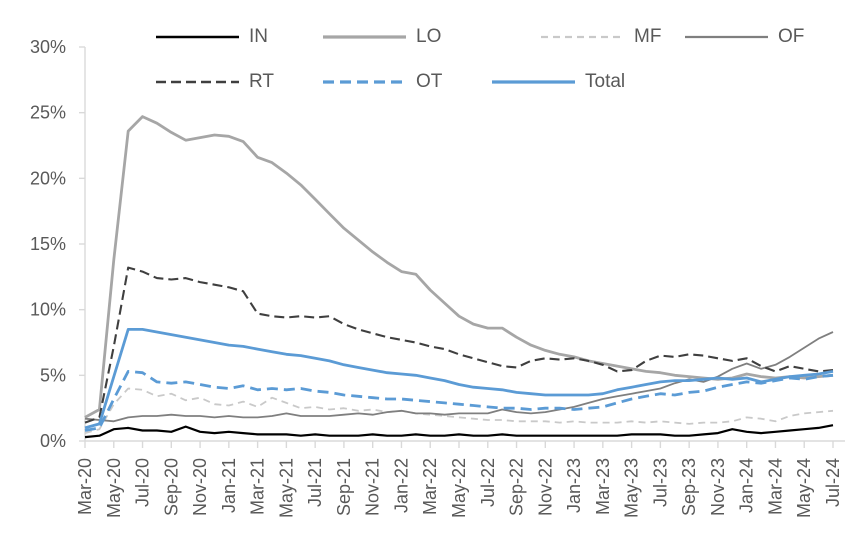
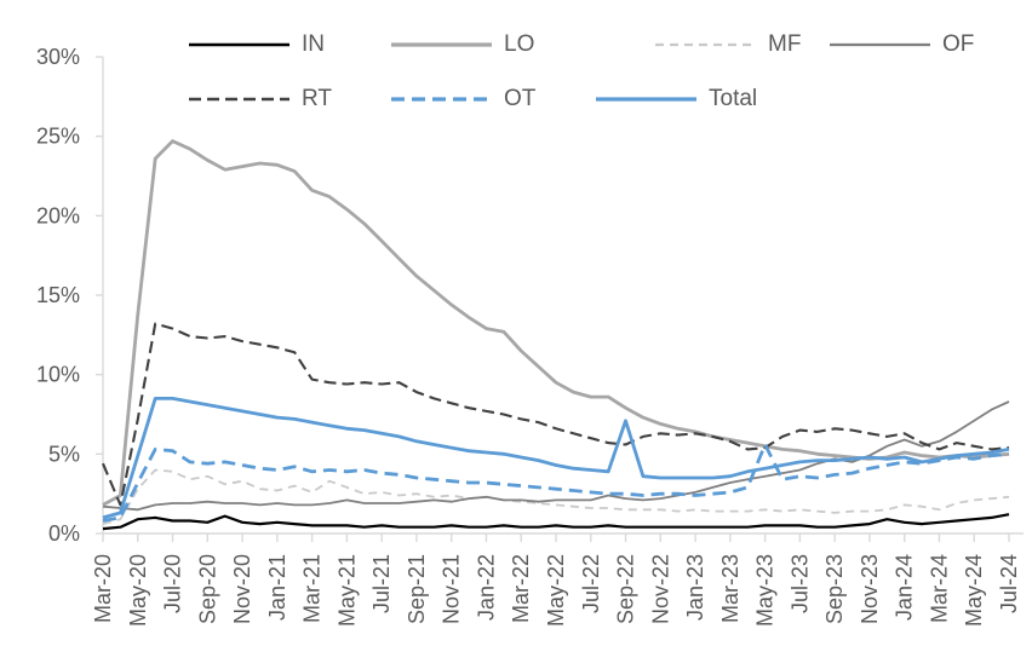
RT/Mar-20: 1.4% -> 4.4%
Total/Sep-22: 3.7% -> 7.1%
OT/May-23: 3.2% -> 5.6%
